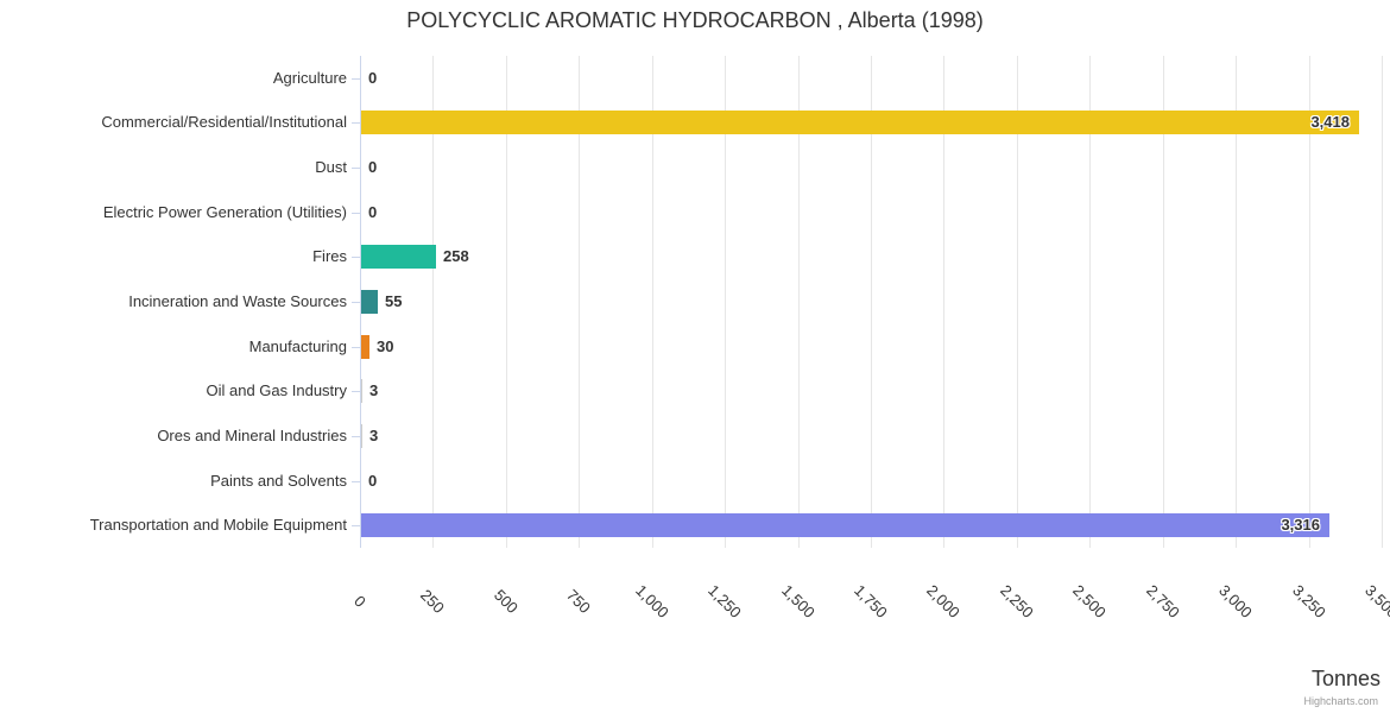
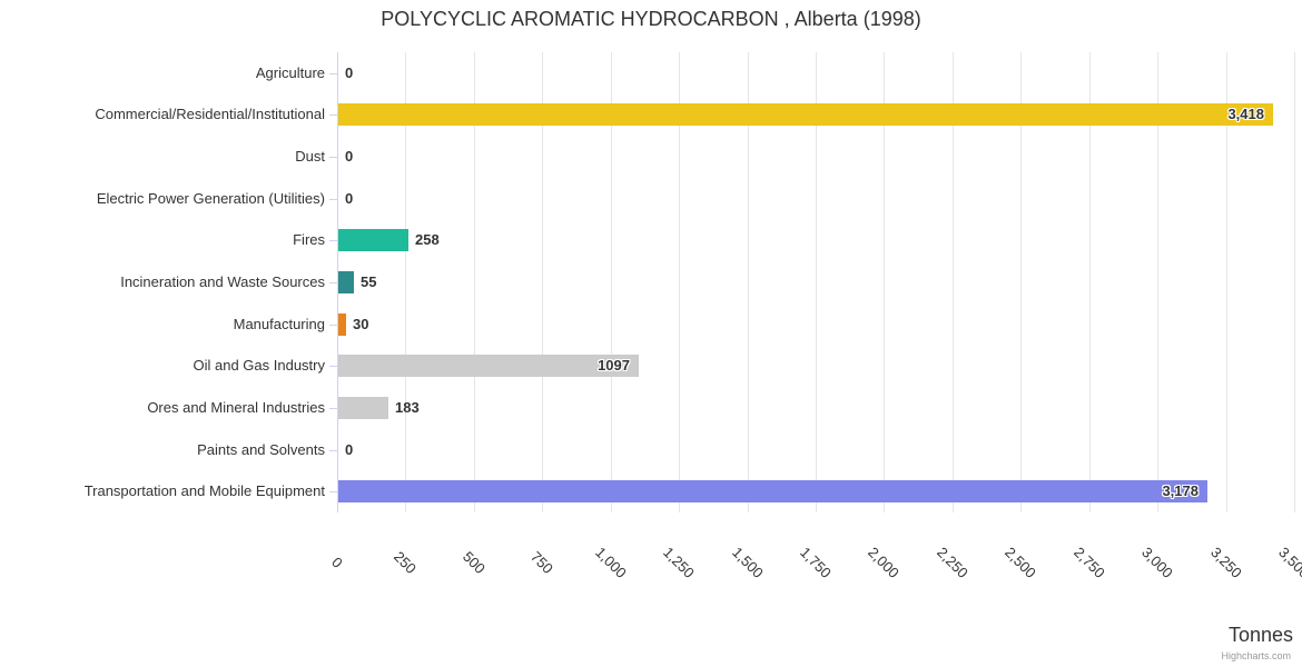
Oil and Gas Industry: 3 -> 1097
Ores and Mineral Industries: 3 -> 183
Transportation and Mobile Equipment: 3,316 -> 3,178
